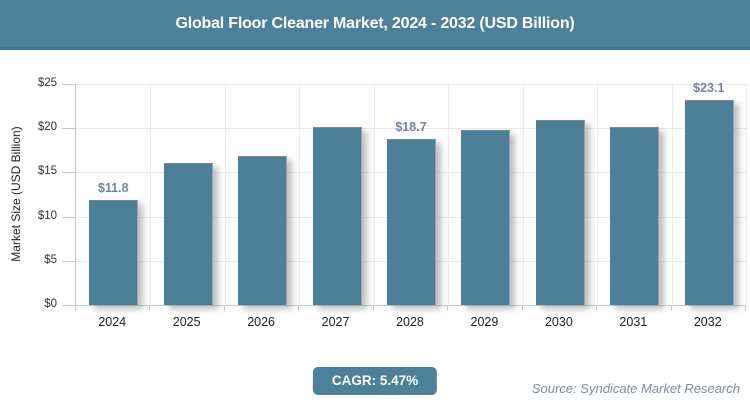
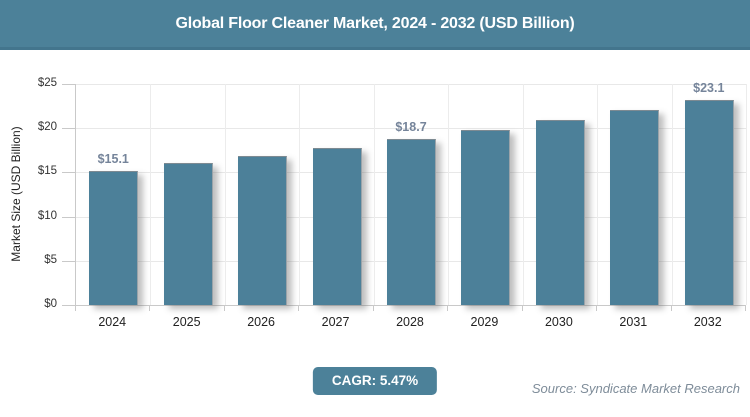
2024: $11.8 -> $15.1
2027: $20 -> $18
2031: $20 -> $22
